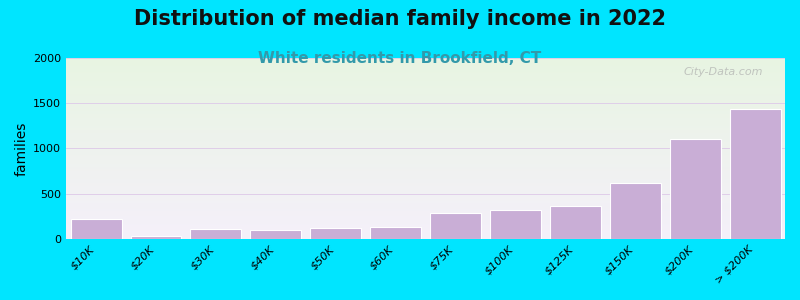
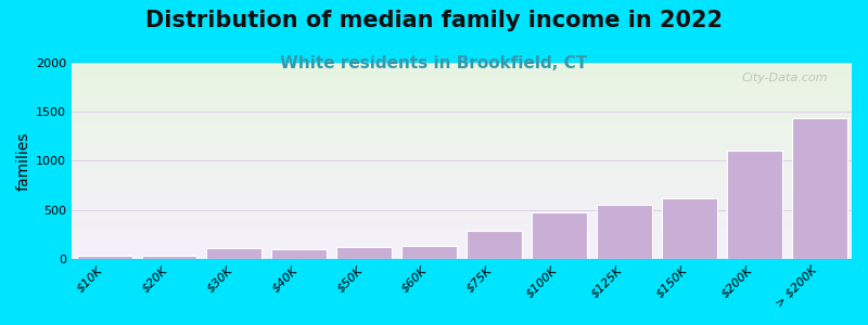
$10K: 220 -> 30
$100K: 320 -> 480
$125K: 360 -> 560
